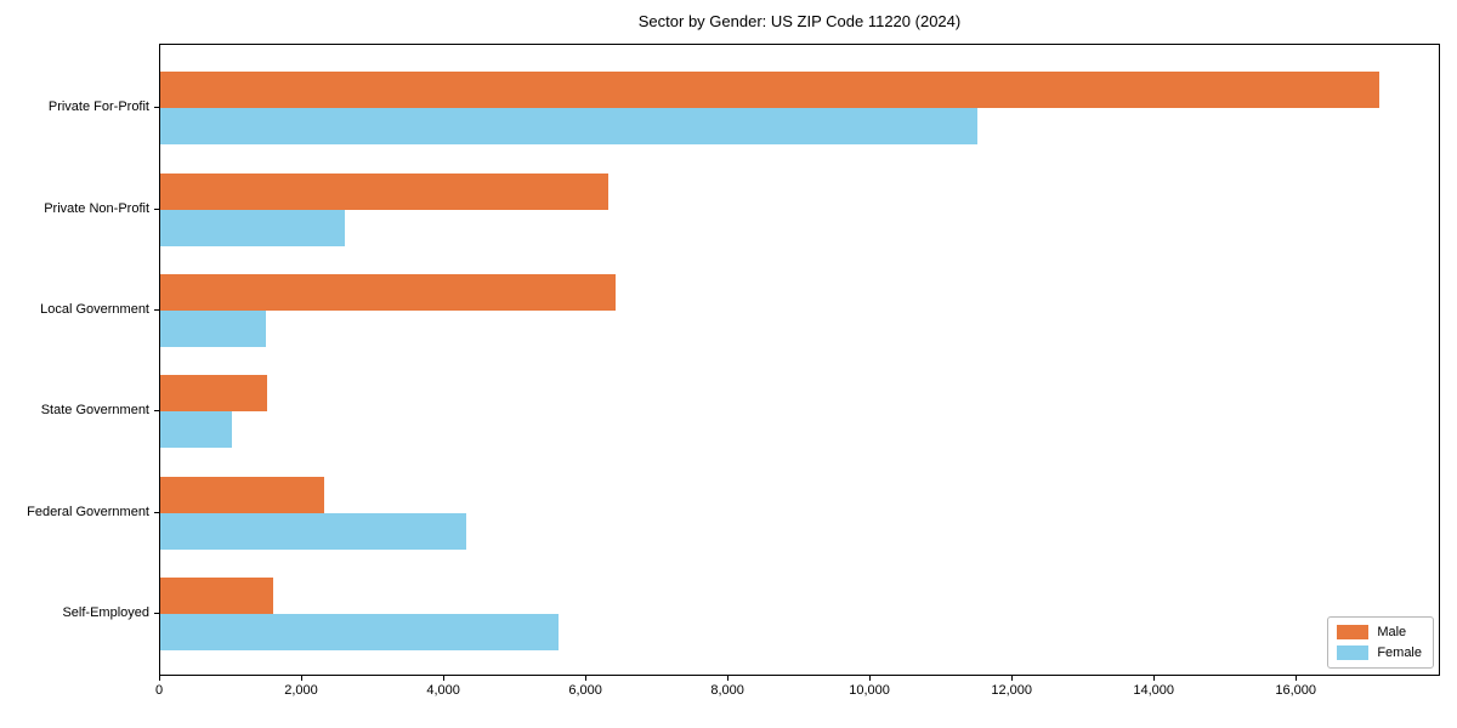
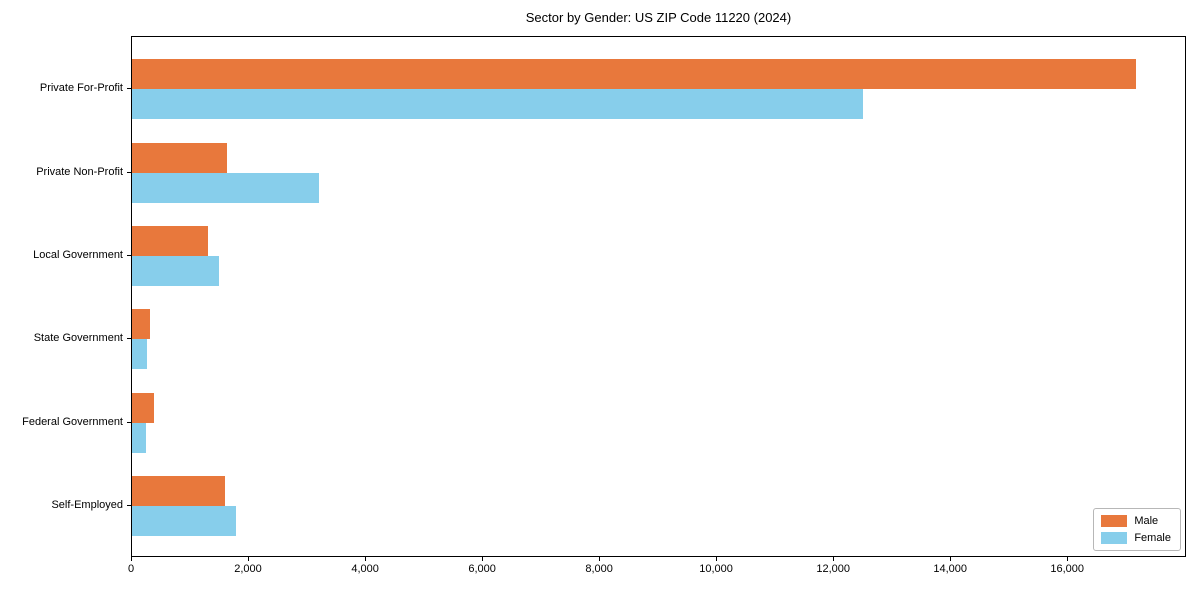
Female/Private For-Profit: 11500 -> 12500
Male/Private Non-Profit: 6300 -> 1600
Female/Private Non-Profit: 2600 -> 3200
Male/Local Government: 6400 -> 1300
Male/State Government: 1500 -> 300
Female/State Government: 1000 -> 300
Male/Federal Government: 2300 -> 400
Female/Federal Government: 4300 -> 200
Female/Self-Employed: 5600 -> 1800
